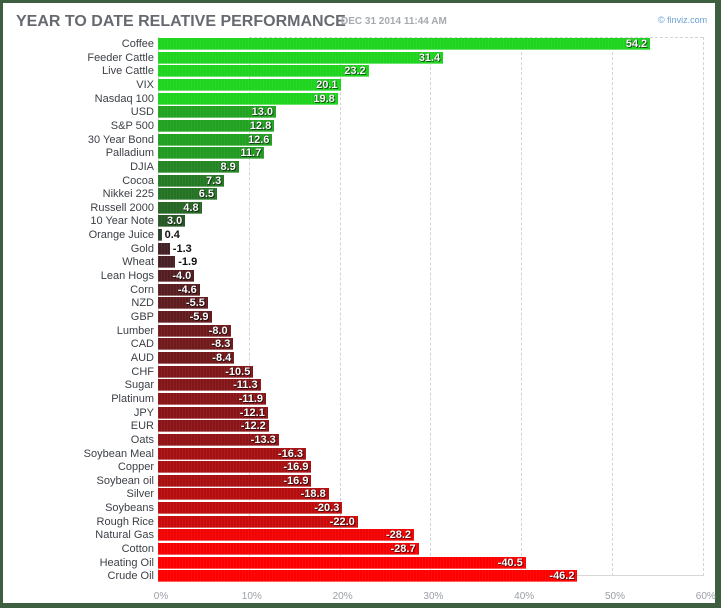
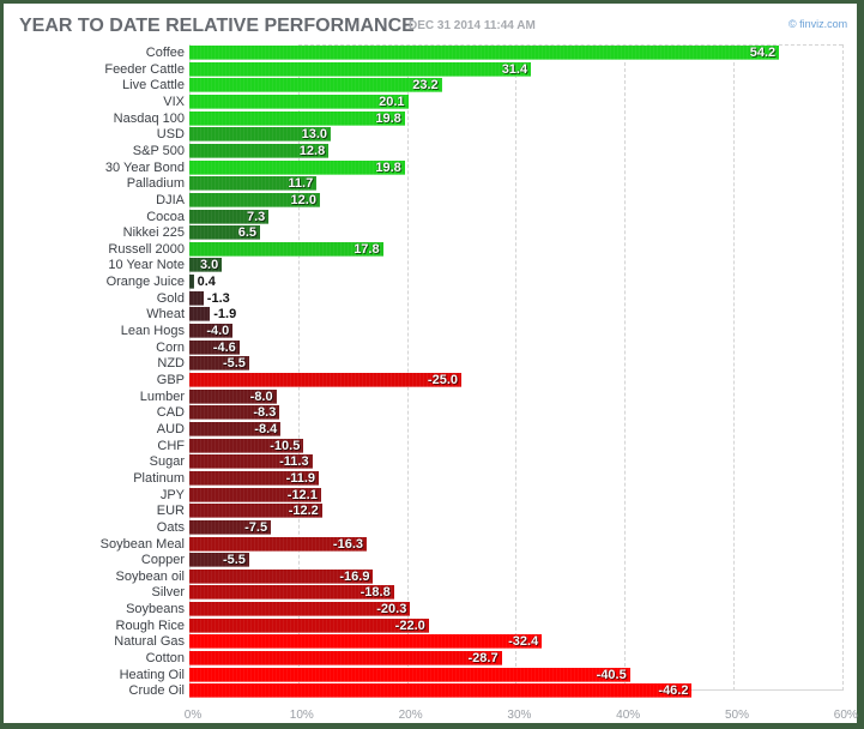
30 Year Bond: 12.6 -> 19.8
DJIA: 8.9 -> 12.0
Russell 2000: 4.8 -> 17.8
GBP: -5.9 -> -25.0
Oats: -13.3 -> -7.5
Copper: -16.9 -> -5.5
Natural Gas: -28.2 -> -32.4
